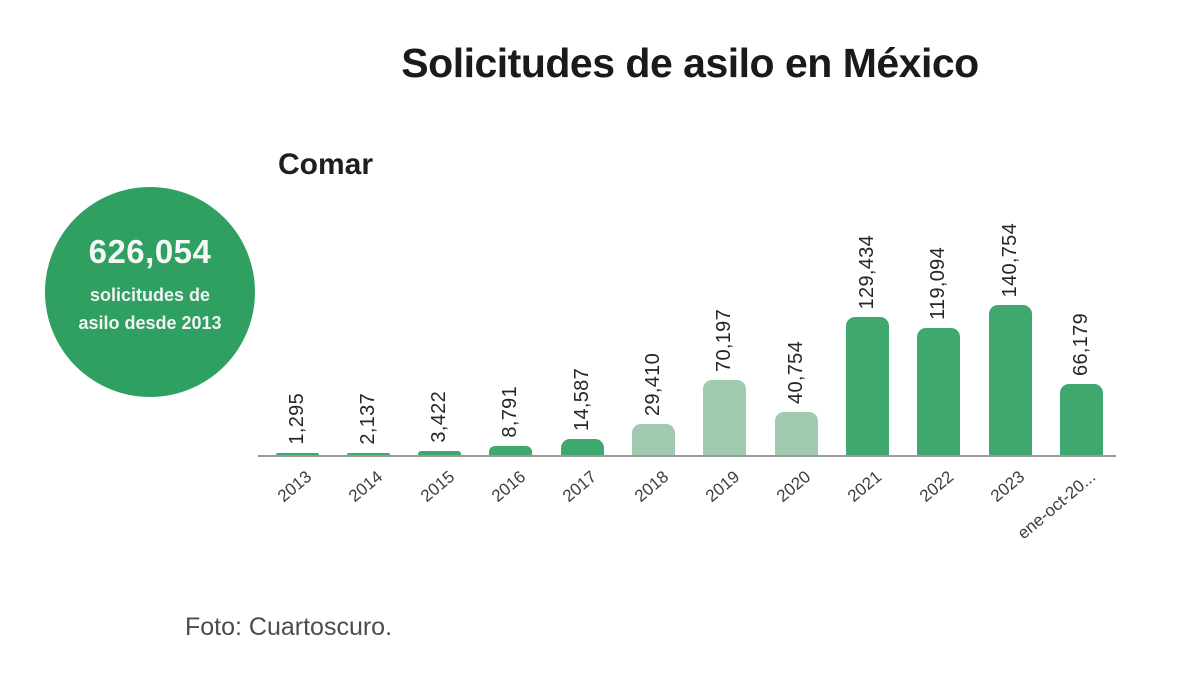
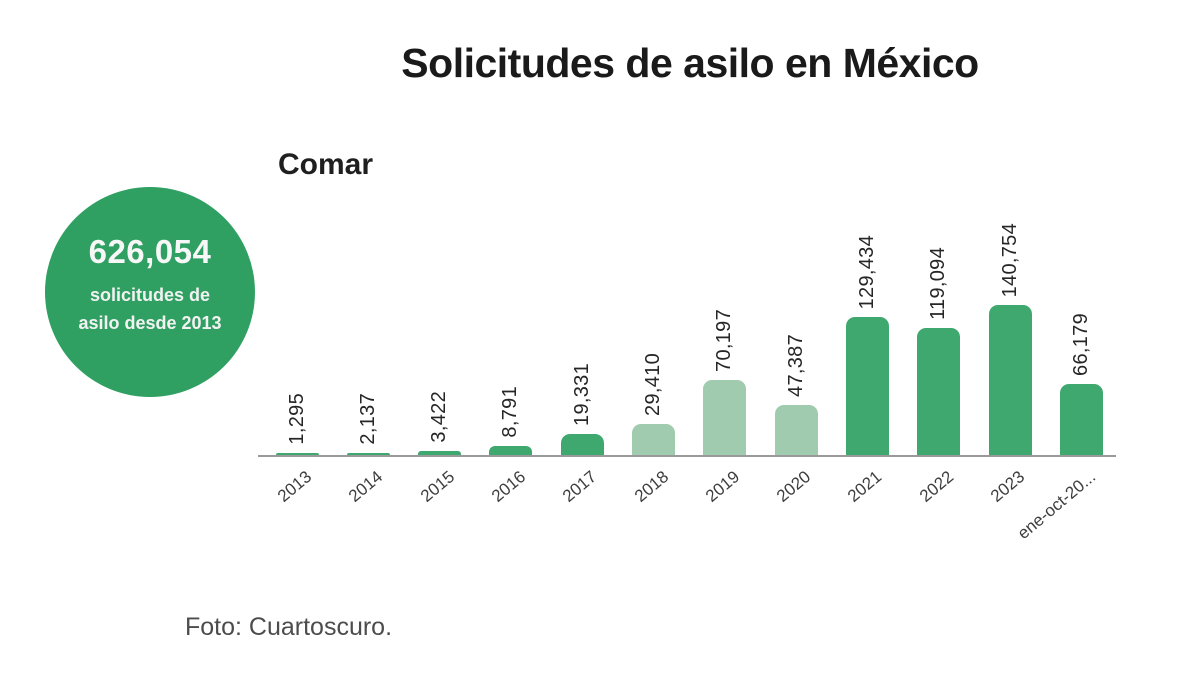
2017: 14,587 -> 19,331
2020: 40,754 -> 47,387
